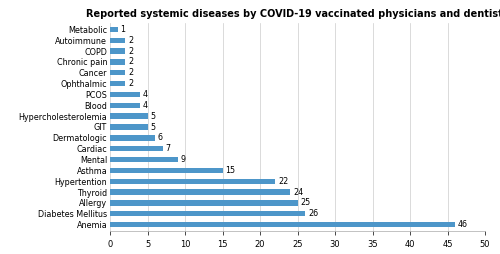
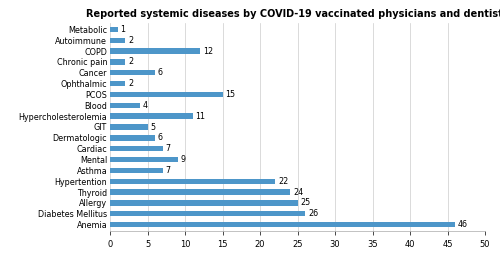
COPD: 2 -> 12
Cancer: 2 -> 6
PCOS: 4 -> 15
Hypercholesterolemia: 5 -> 11
Asthma: 15 -> 7
